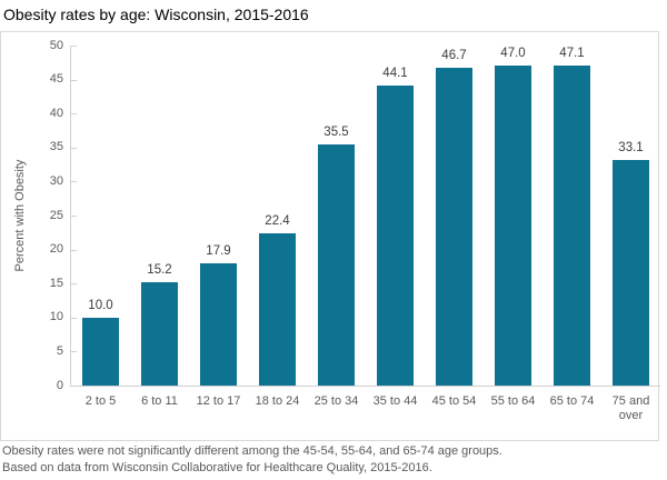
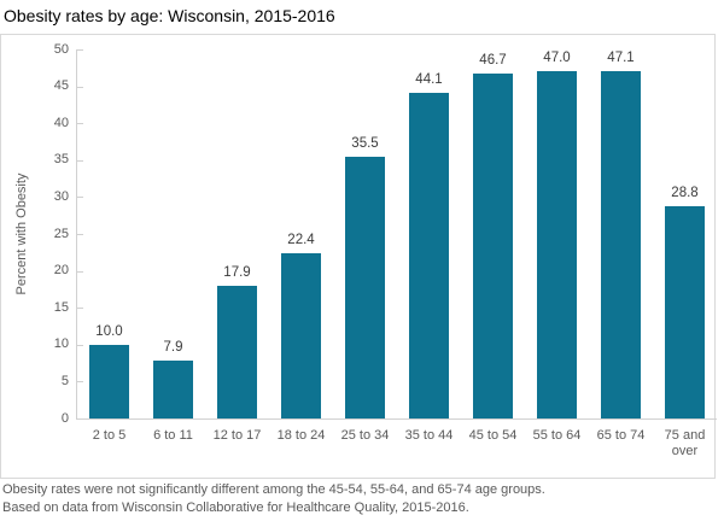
6 to 11: 15.2 -> 7.9
75 and over: 33.1 -> 28.8
